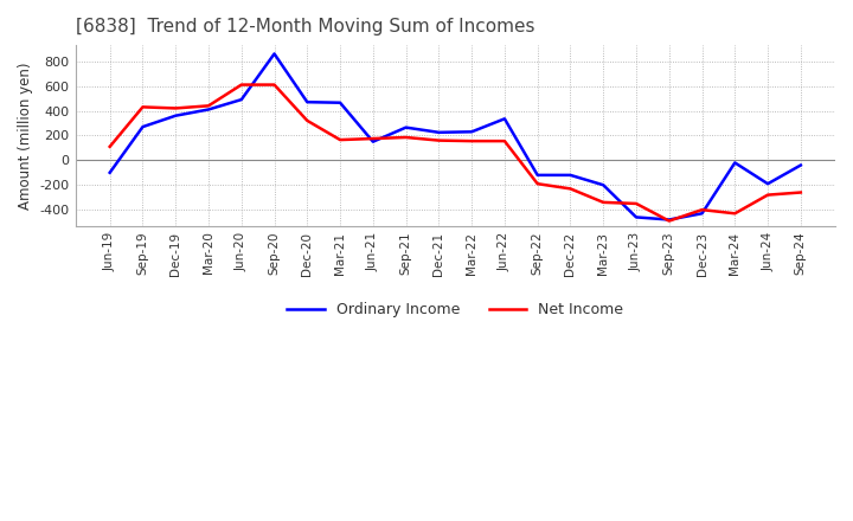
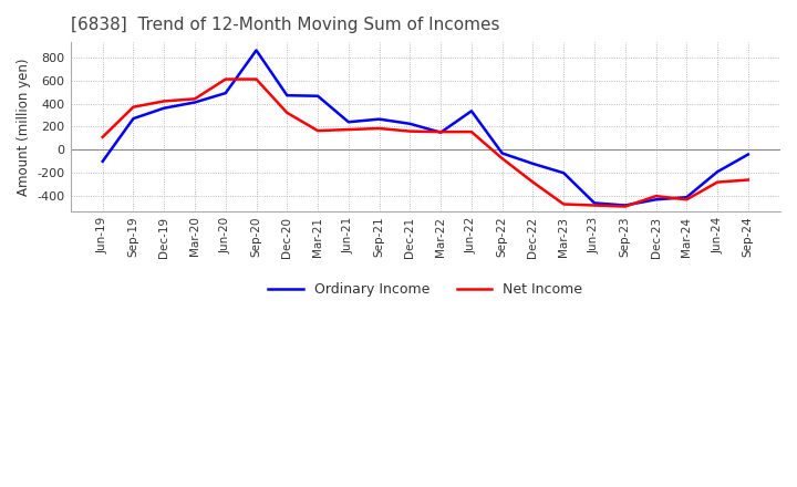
Net Income/Sep-19: 430 -> 370
Ordinary Income/Jun-21: 150 -> 240
Ordinary Income/Mar-22: 230 -> 150
Ordinary Income/Sep-22: -120 -> -30
Net Income/Sep-22: -190 -> -80
Net Income/Dec-22: -230 -> -280
Net Income/Mar-23: -340 -> -470
Net Income/Jun-23: -350 -> -480
Ordinary Income/Mar-24: -20 -> -410
